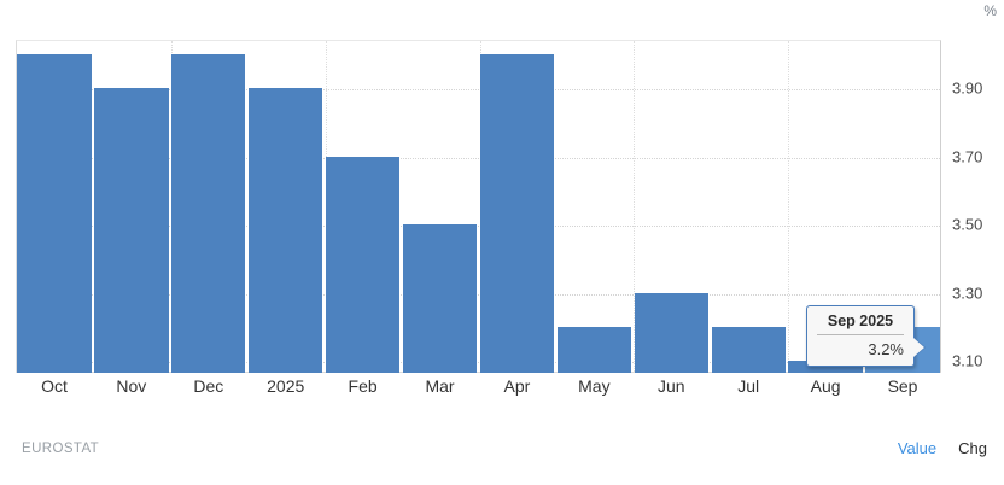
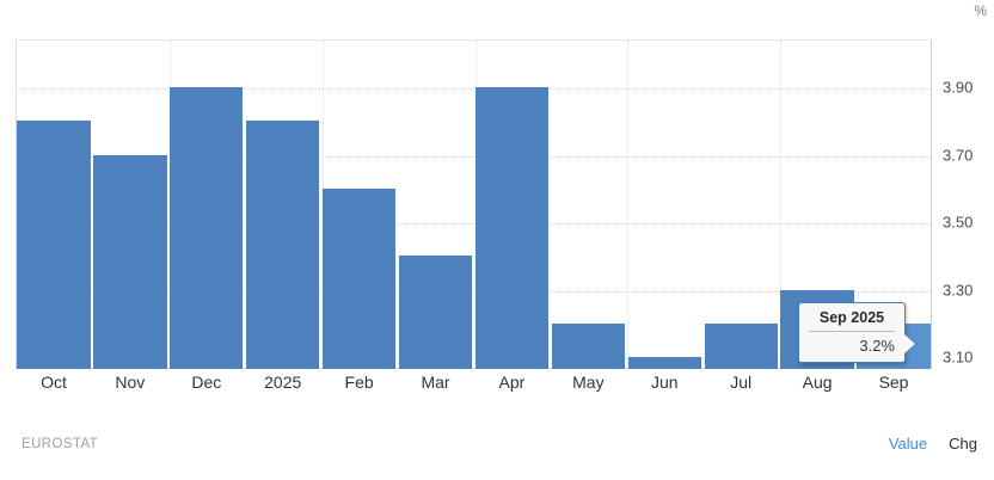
Oct: 4.0 -> 3.8
Nov: 3.9 -> 3.7
Dec: 4.0 -> 3.9
2025: 3.9 -> 3.8
Feb: 3.7 -> 3.6
Mar: 3.5 -> 3.4
Apr: 4.0 -> 3.9
Jun: 3.3 -> 3.1
Aug: 3.1 -> 3.3
